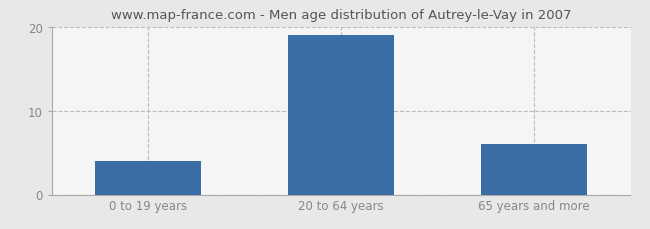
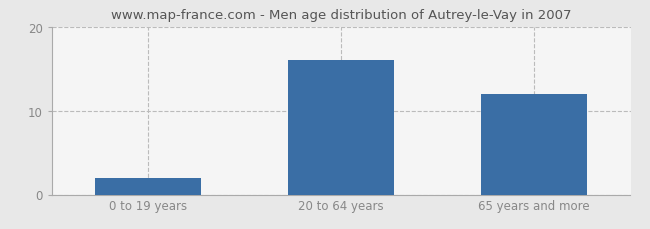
0 to 19 years: 4 -> 2
20 to 64 years: 19 -> 16
65 years and more: 6 -> 12
